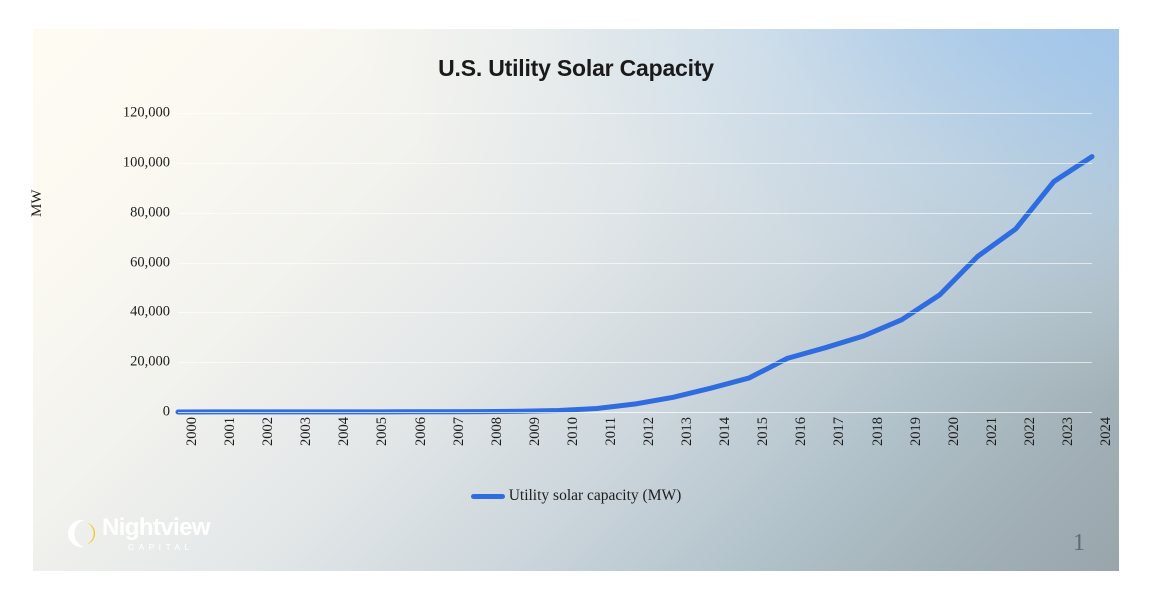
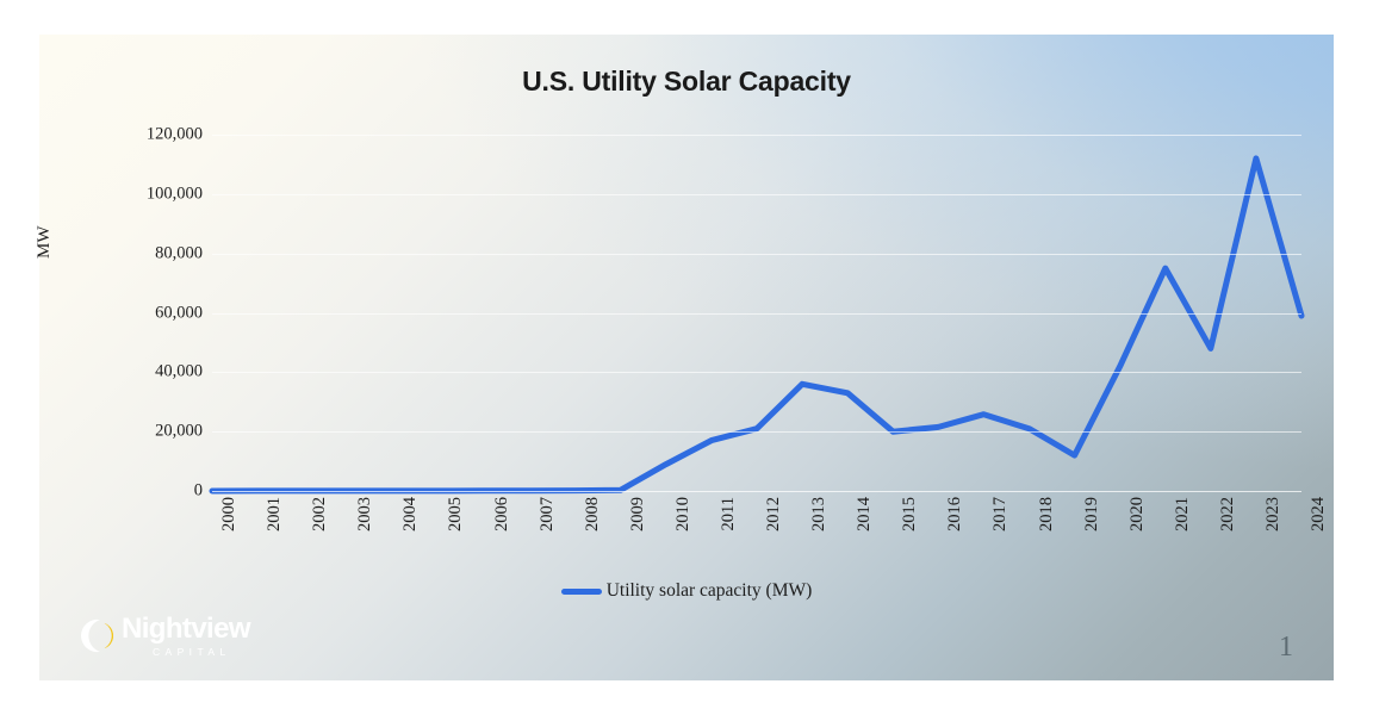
2010: 1000 -> 9000
2011: 1000 -> 17000
2012: 3000 -> 21000
2013: 6000 -> 36000
2014: 10000 -> 33000
2015: 14000 -> 20000
2018: 30000 -> 21000
2019: 37000 -> 12000
2020: 47000 -> 42000
2021: 62000 -> 75000
2022: 74000 -> 48000
2023: 92000 -> 112000
2024: 102000 -> 59000
